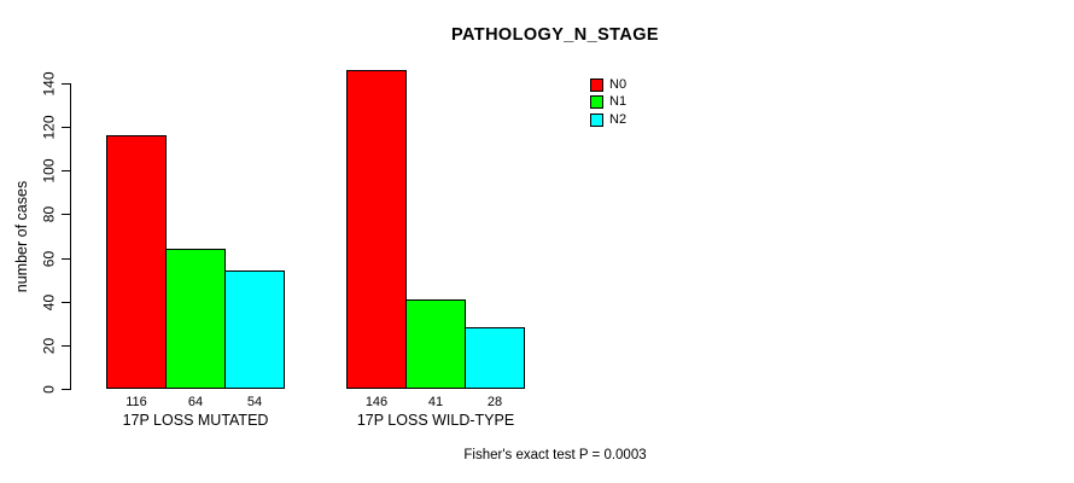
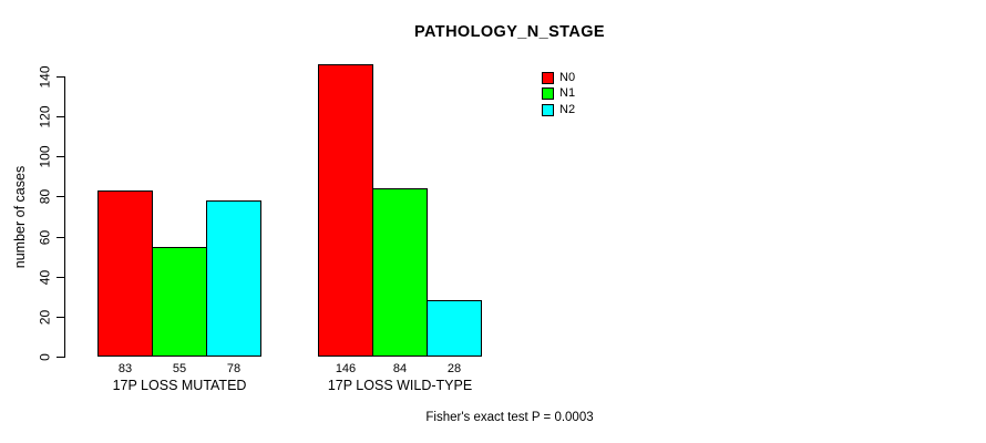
N0/17P LOSS MUTATED: 116 -> 83
N1/17P LOSS MUTATED: 64 -> 55
N2/17P LOSS MUTATED: 54 -> 78
N1/17P LOSS WILD-TYPE: 41 -> 84
